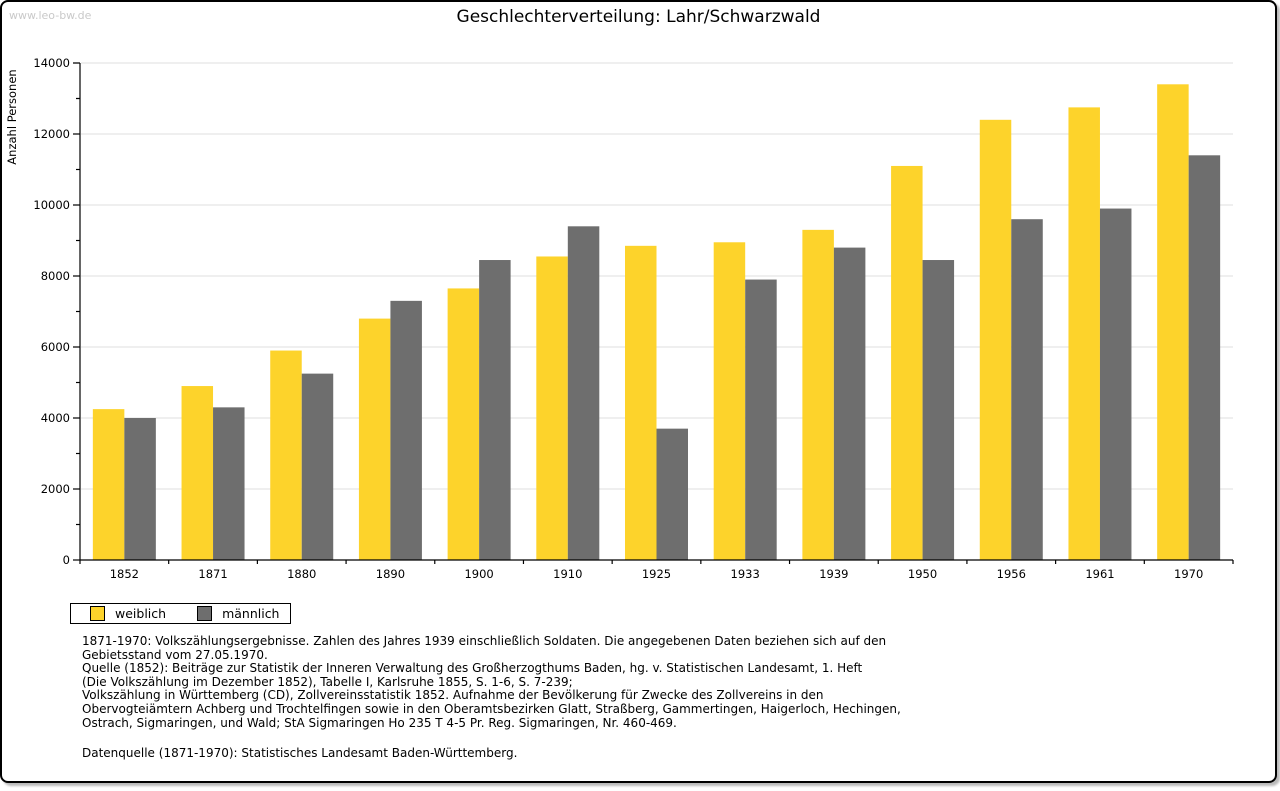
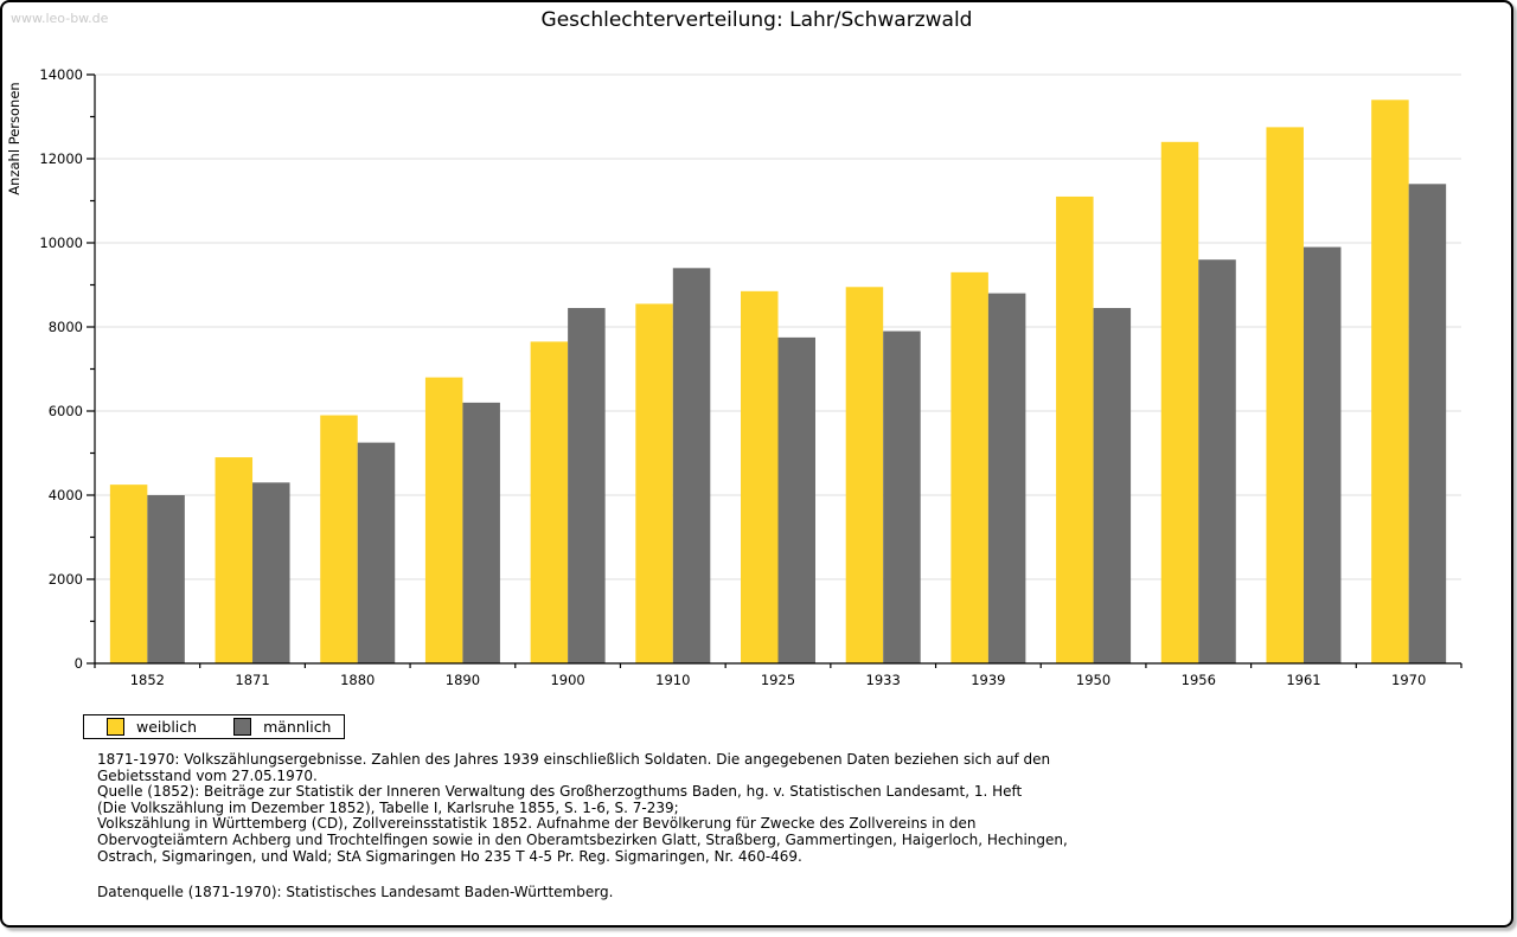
männlich/1890: 7300 -> 6200
männlich/1925: 3700 -> 7800
